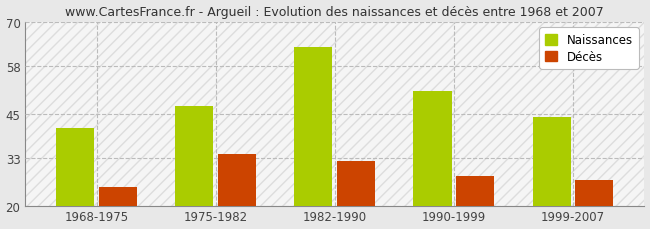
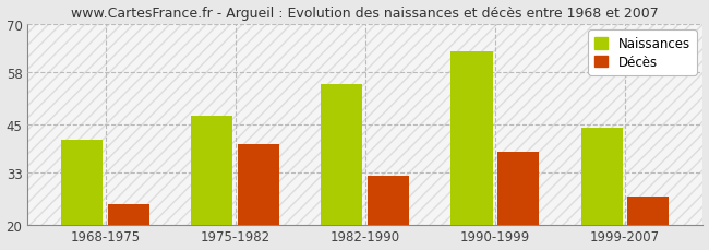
Décès/1975-1982: 34 -> 40
Naissances/1982-1990: 63 -> 55
Naissances/1990-1999: 51 -> 63
Décès/1990-1999: 28 -> 38
